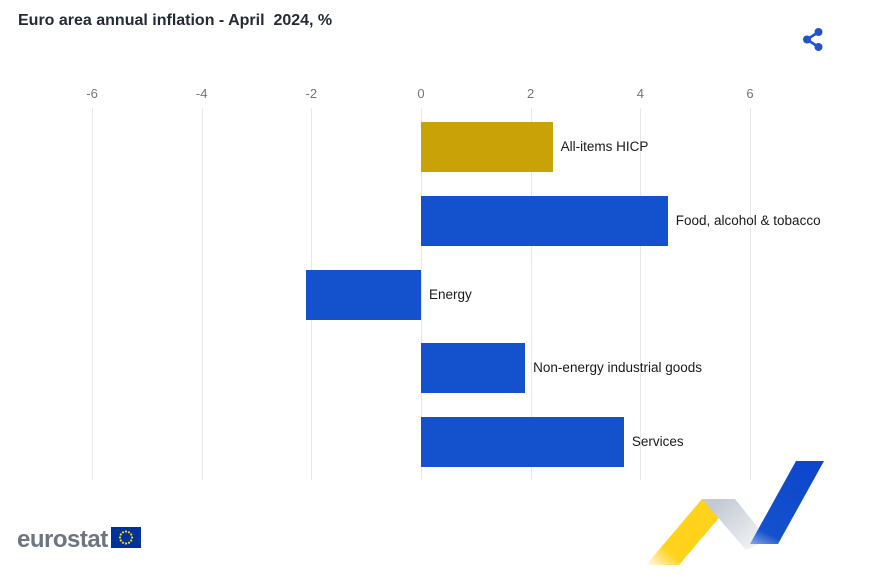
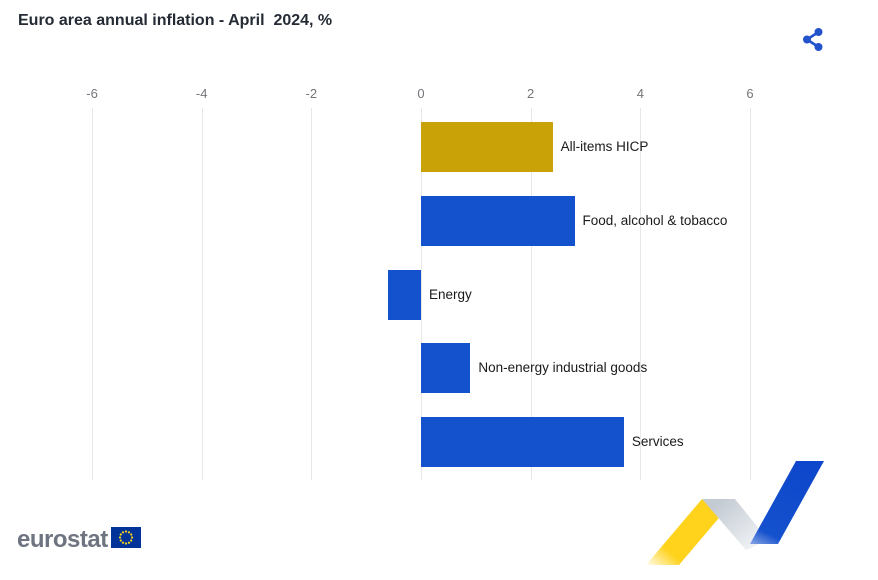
Food, alcohol & tobacco: 4.5 -> 2.8
Energy: -2.1 -> -0.6
Non-energy industrial goods: 1.9 -> 0.9
